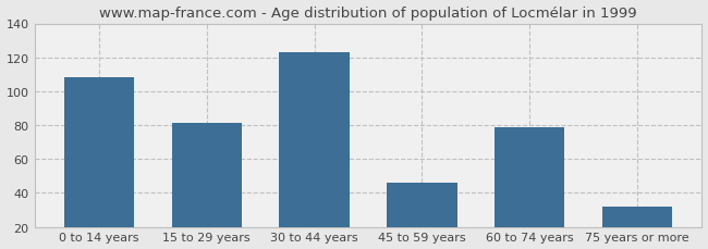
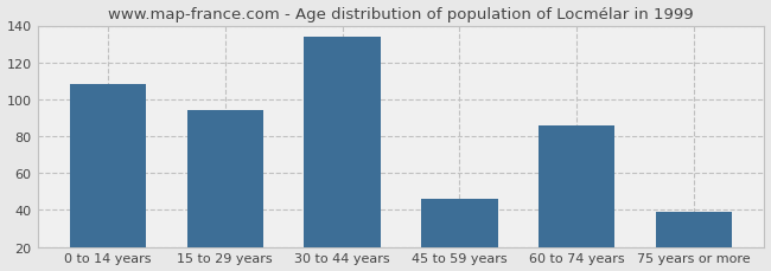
15 to 29 years: 81 -> 94
30 to 44 years: 123 -> 134
60 to 74 years: 79 -> 86
75 years or more: 32 -> 39
